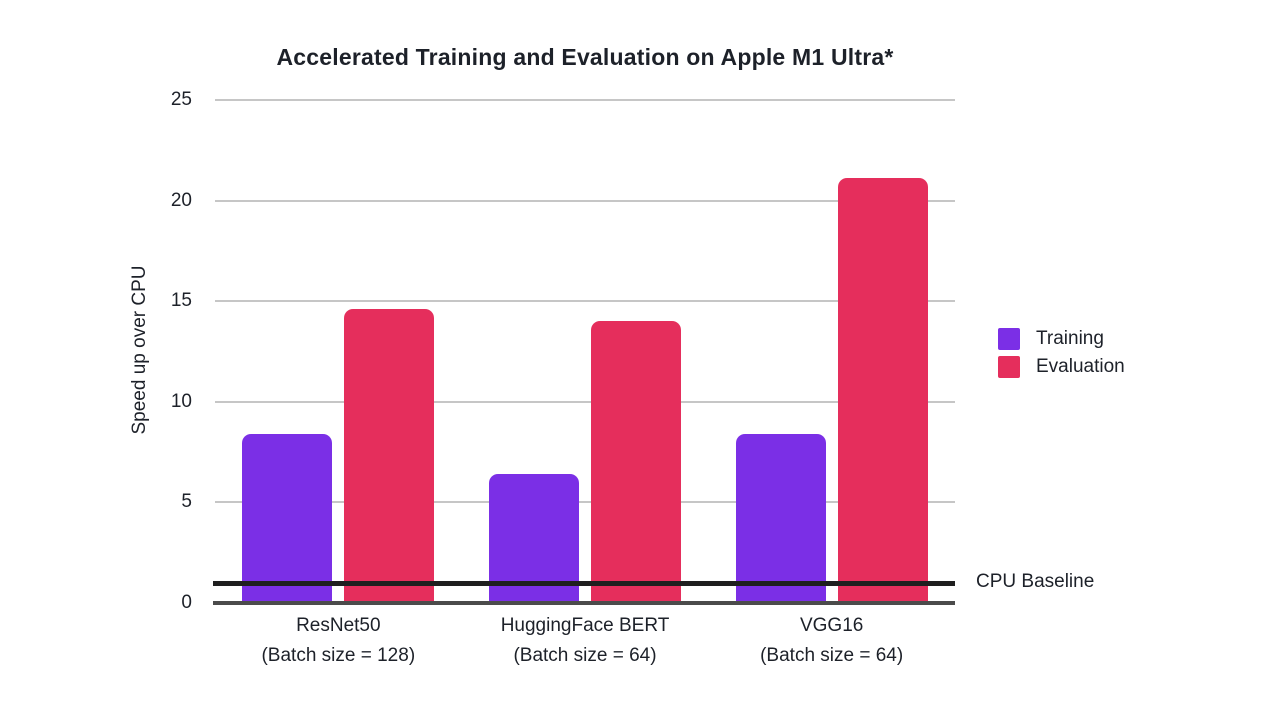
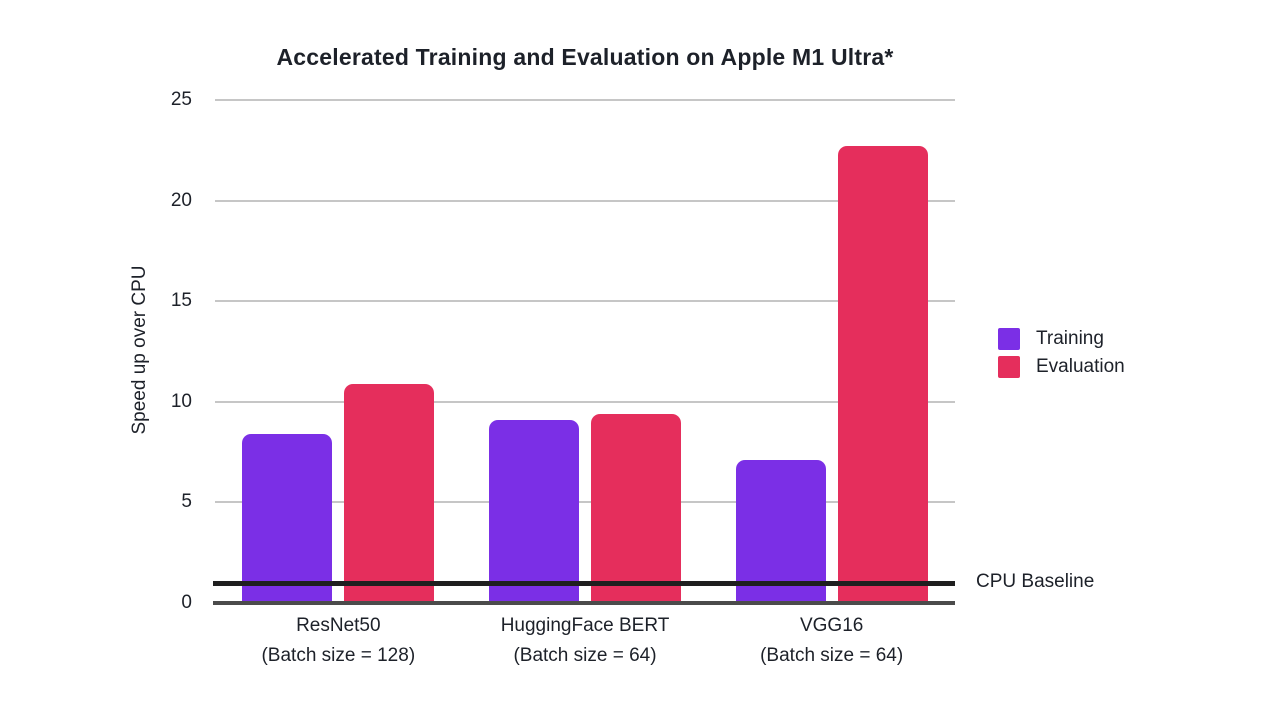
Evaluation/ResNet50: 14.6 -> 10.9
Training/HuggingFace BERT: 6.4 -> 9.1
Evaluation/HuggingFace BERT: 14.0 -> 9.4
Training/VGG16: 8.4 -> 7.1
Evaluation/VGG16: 21.1 -> 22.7
